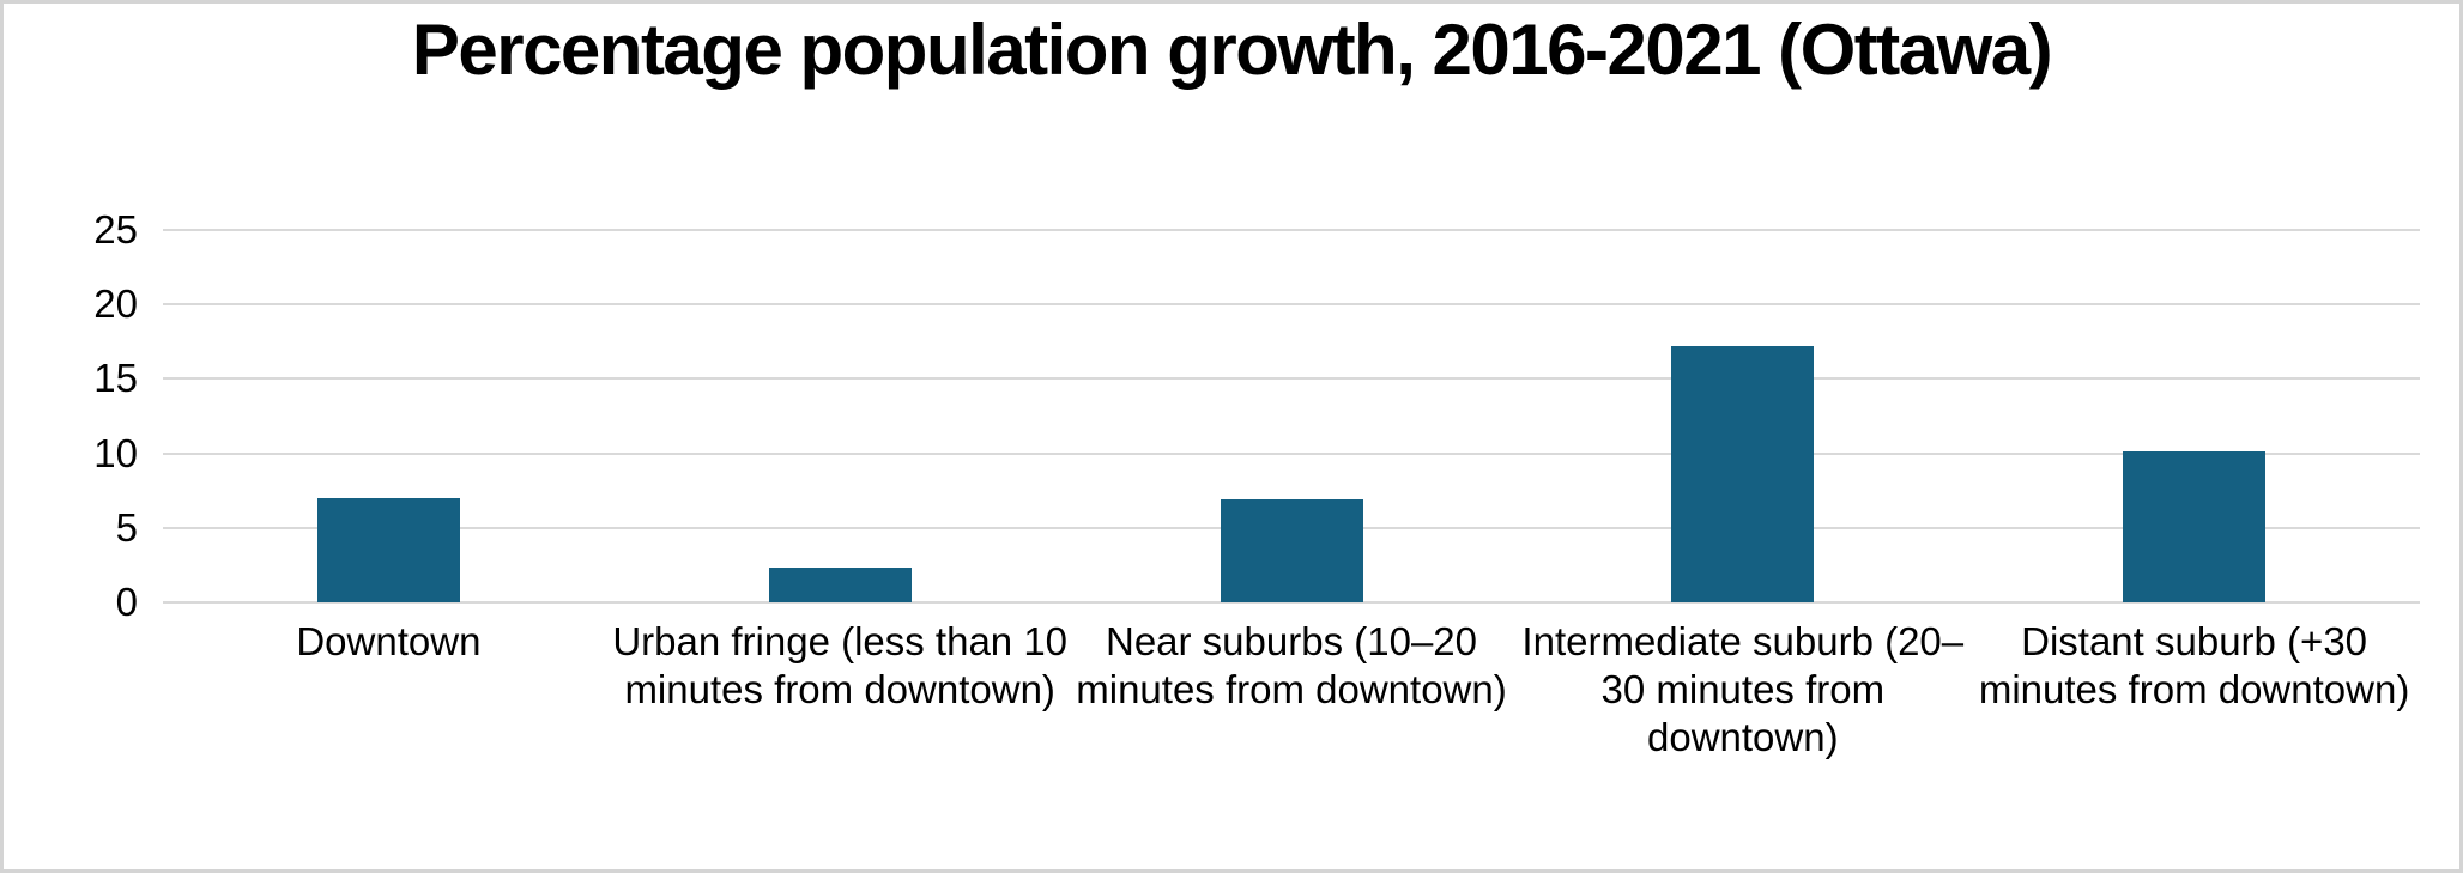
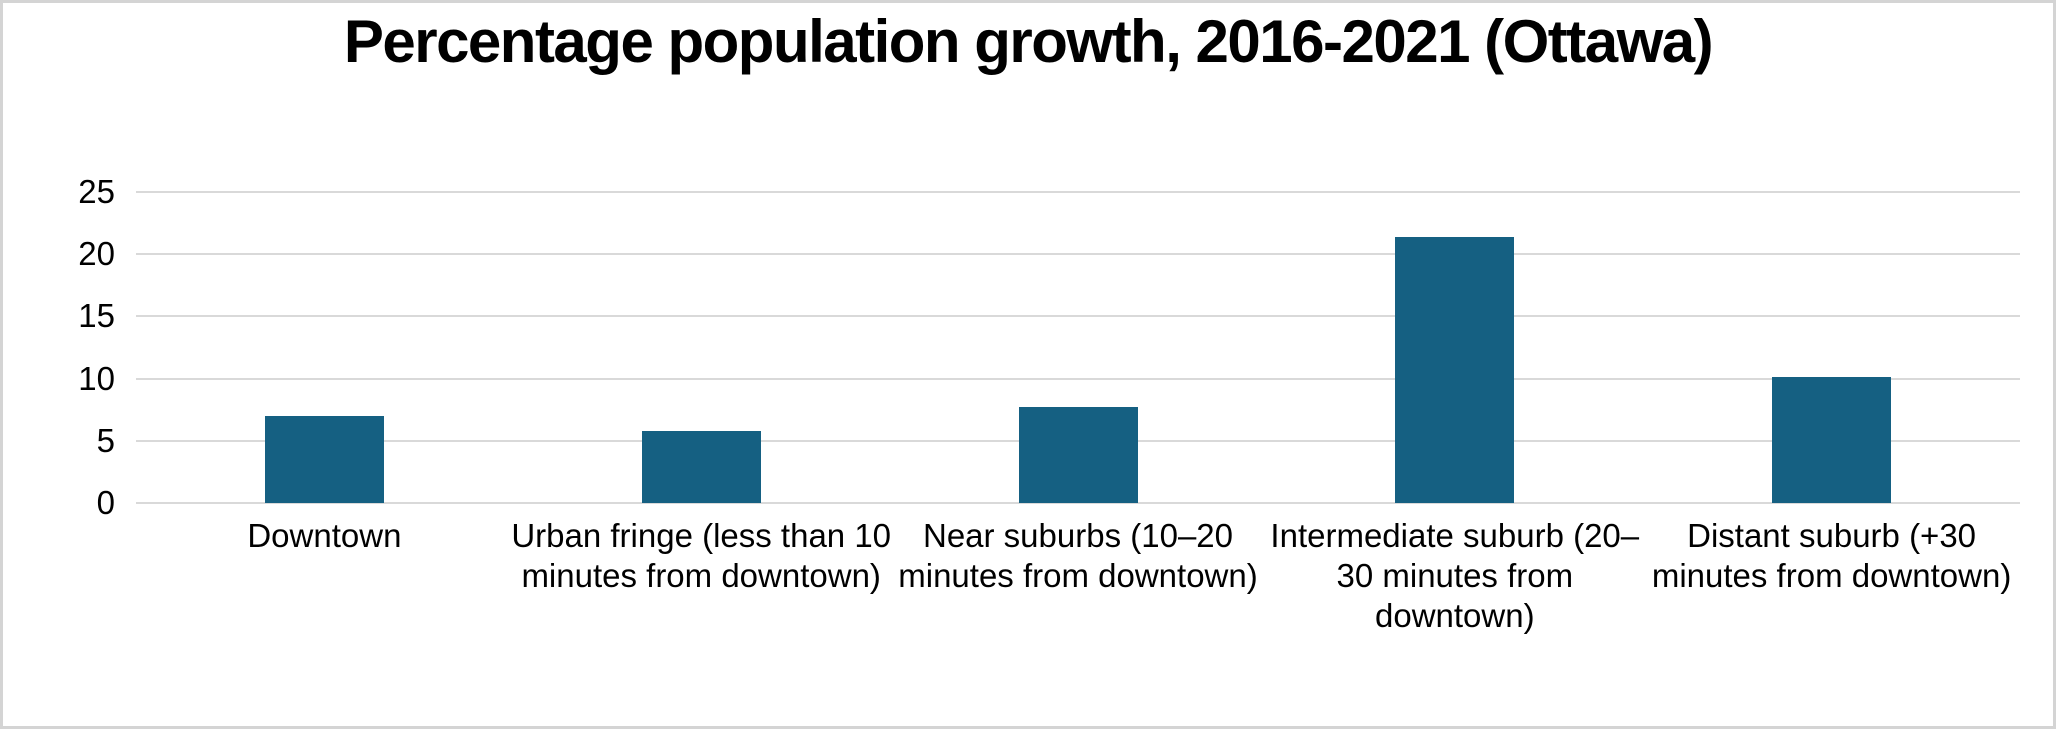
Urban fringe (less than 10 minutes from downtown): 2.3 -> 5.8
Near suburbs (10–20 minutes from downtown): 6.9 -> 7.7
Intermediate suburb (20– 30 minutes from downtown): 17.2 -> 21.4
